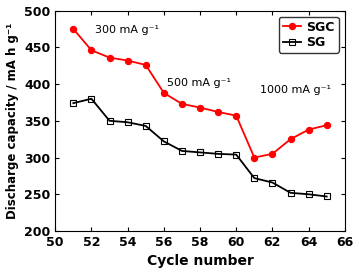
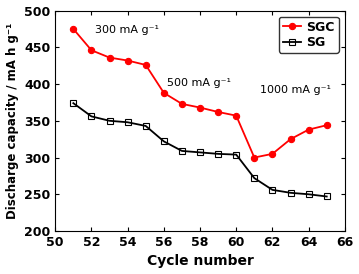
SG/52: 380 -> 356
SG/62: 266 -> 256
